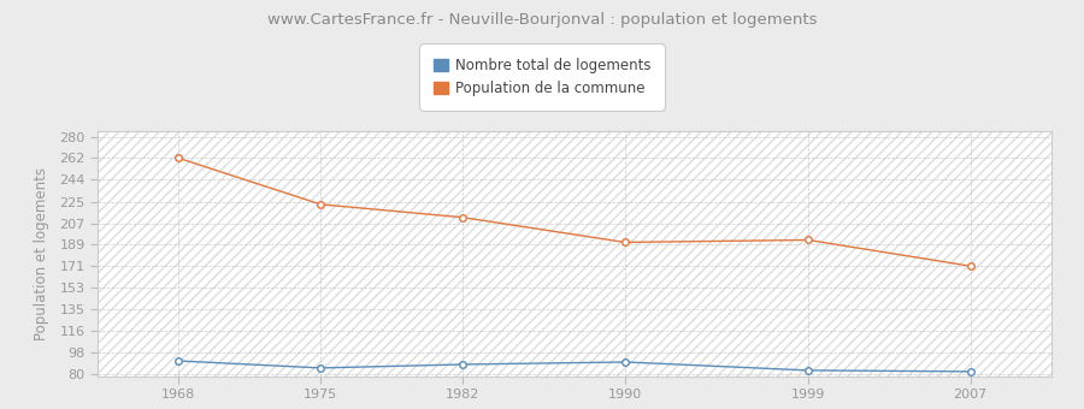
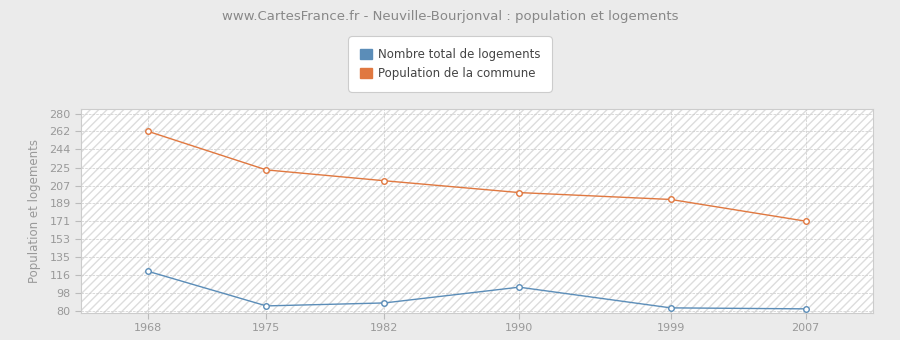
Nombre total de logements/1968: 91 -> 120
Nombre total de logements/1990: 90 -> 104
Population de la commune/1990: 191 -> 200
